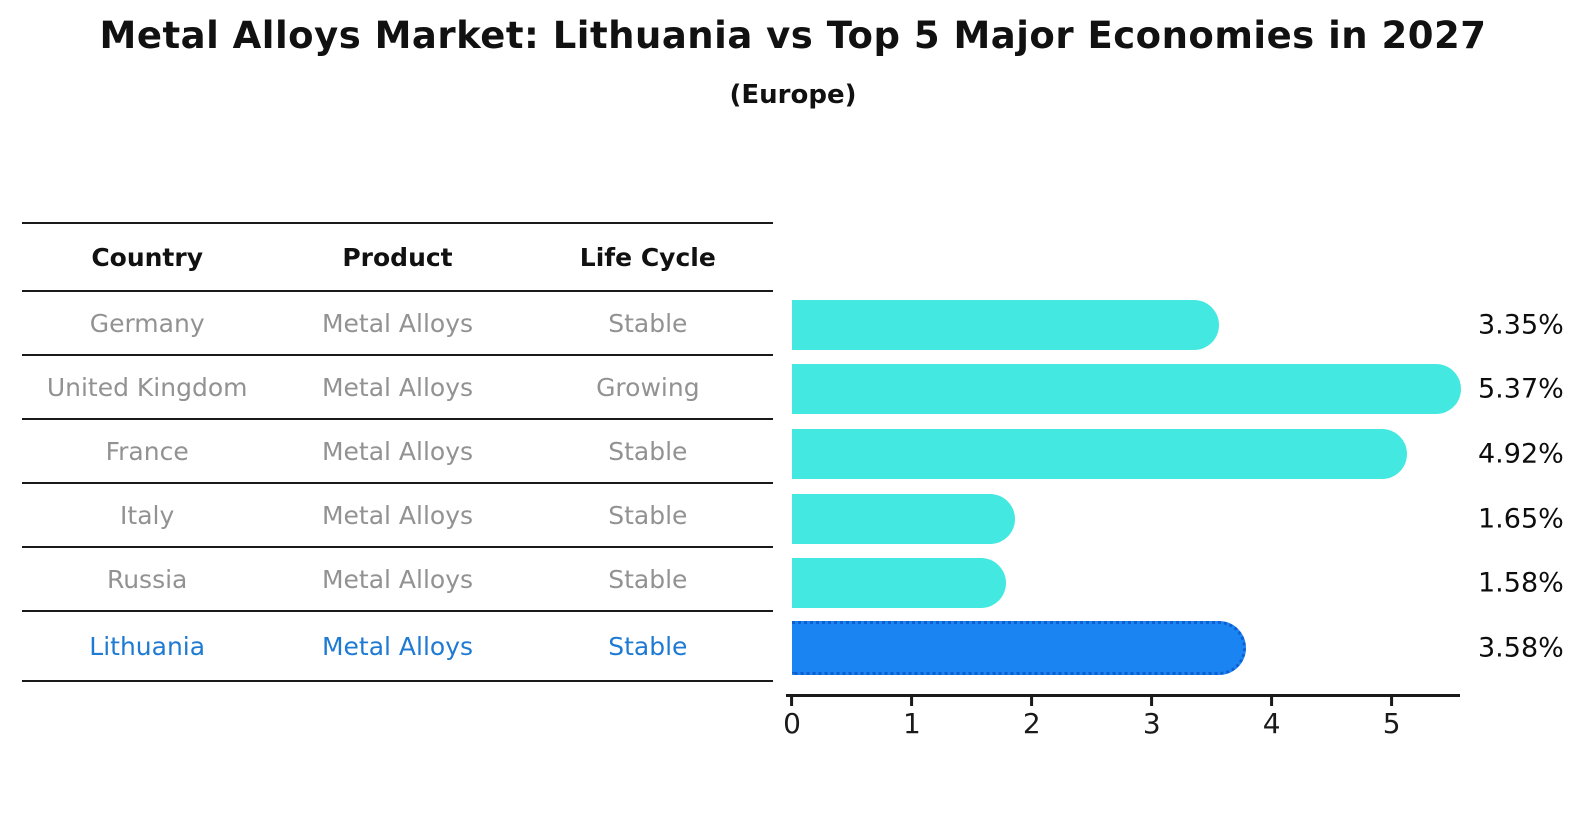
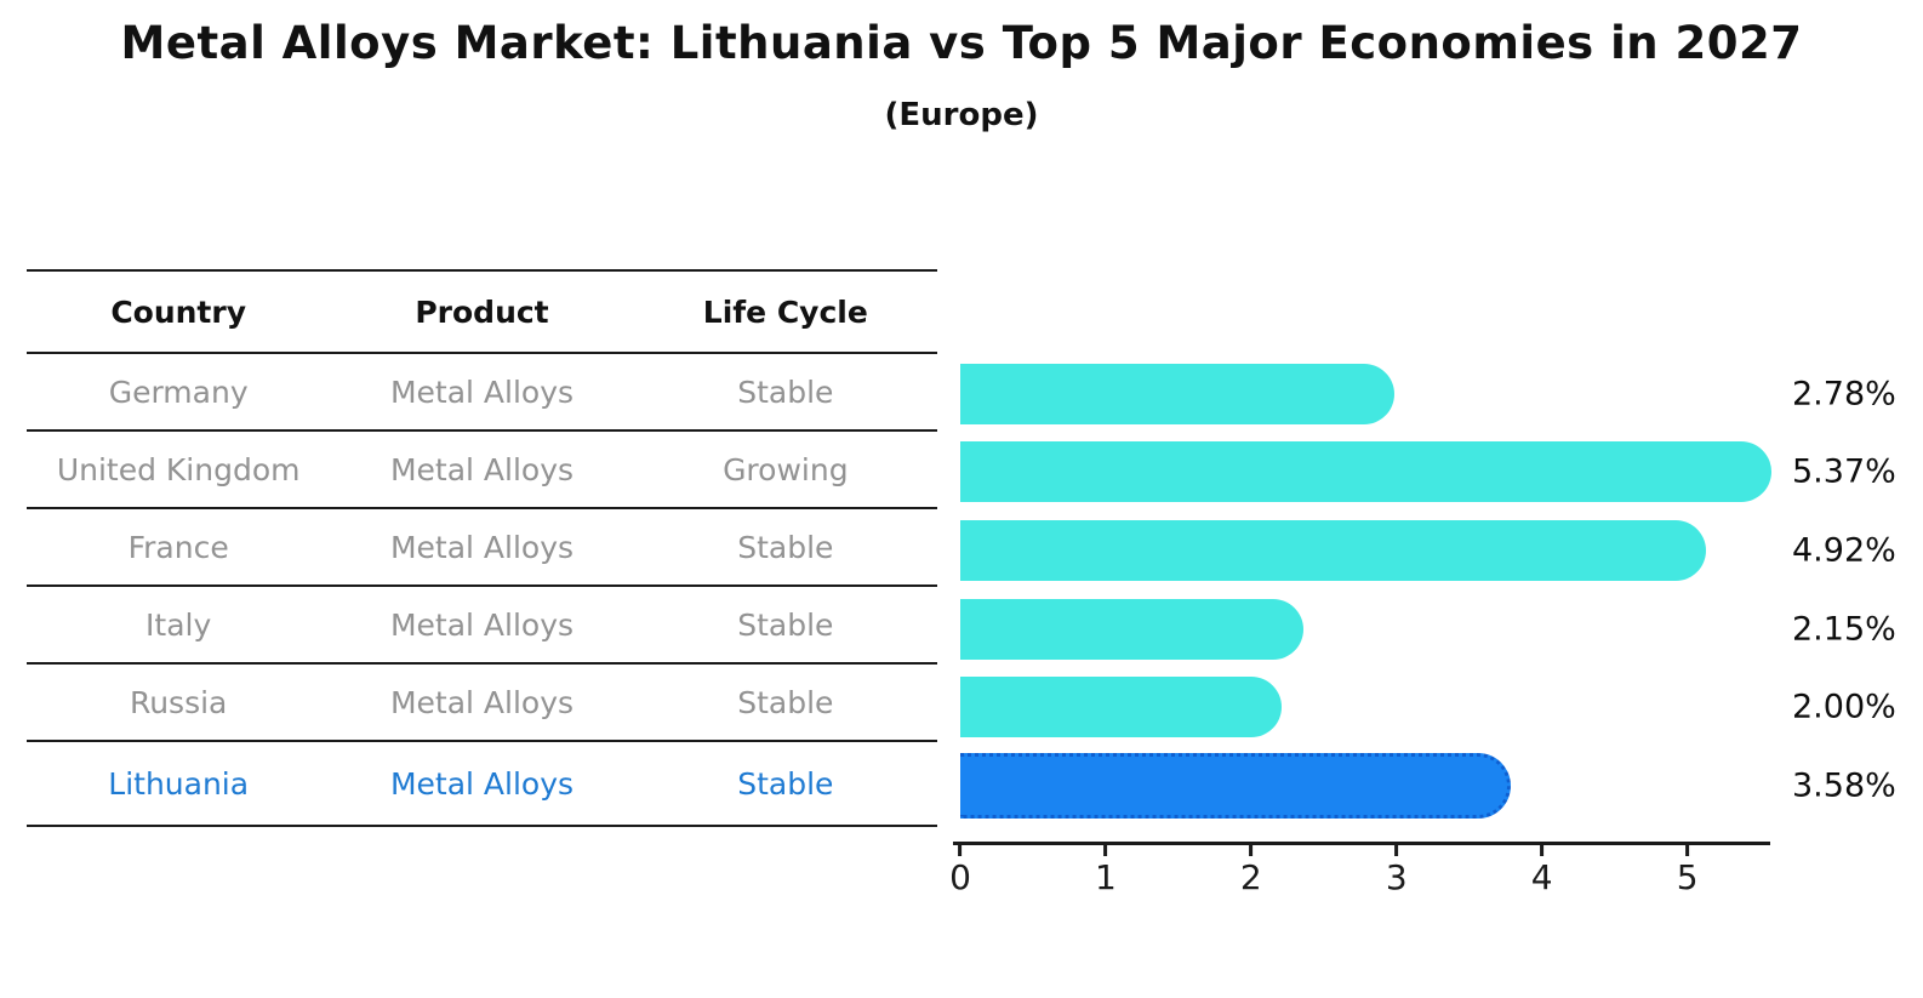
Germany: 3.35% -> 2.78%
Italy: 1.65% -> 2.15%
Russia: 1.58% -> 2.00%
